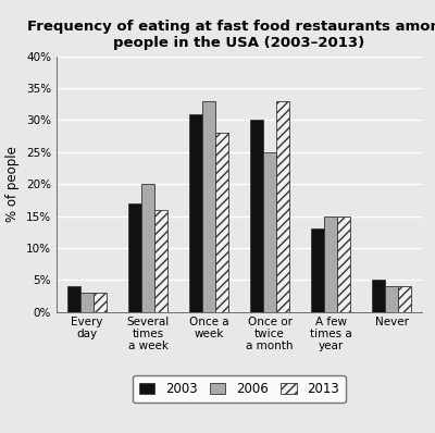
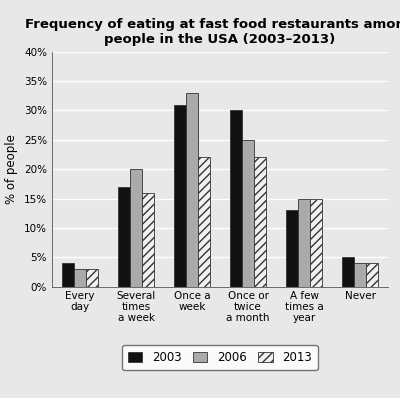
2013/Once a week: 28% -> 22%
2013/Once or twice a month: 33% -> 22%
